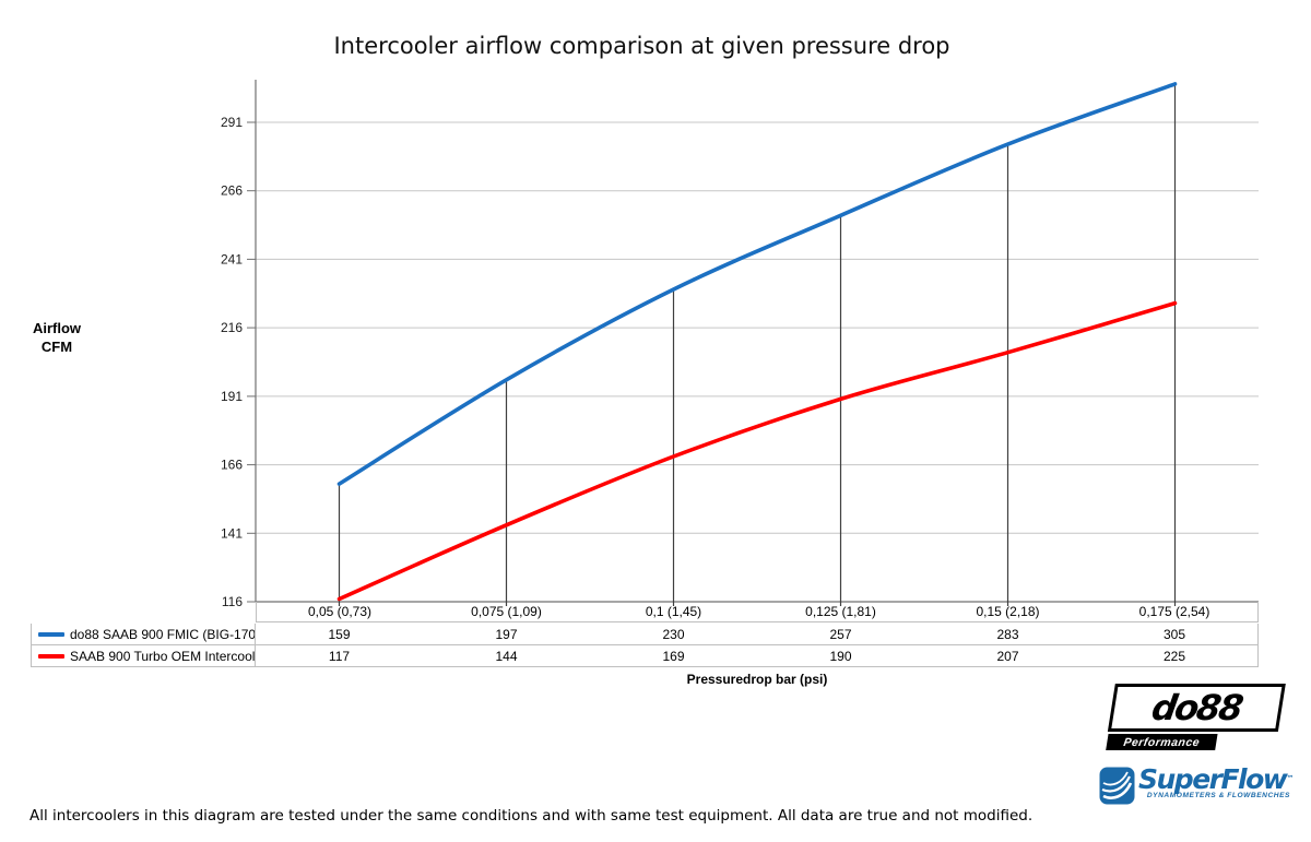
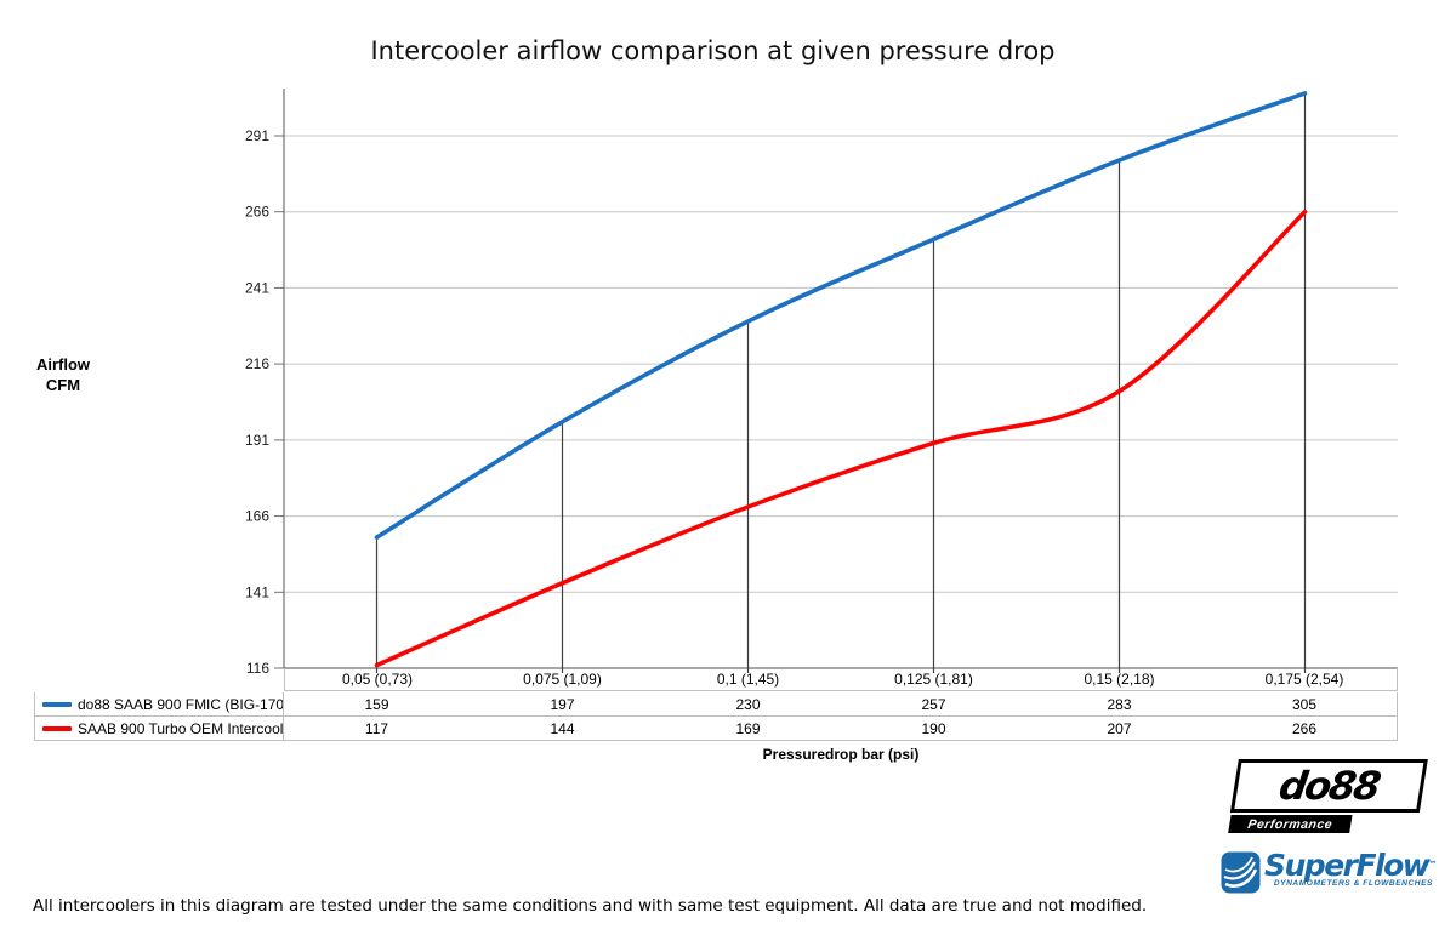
SAAB 900 Turbo OEM Intercooler/0,175 (2,54): 225 -> 266
